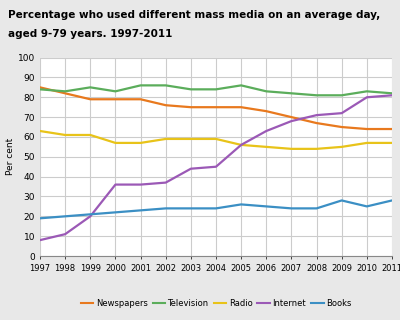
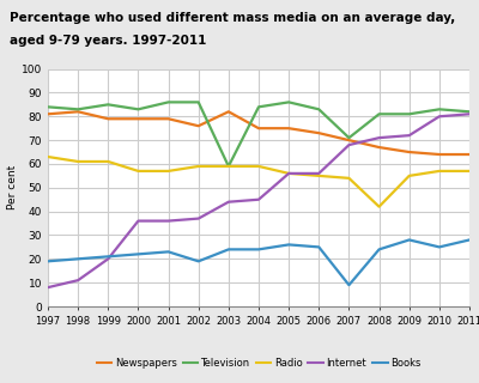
Newspapers/1997: 85 -> 81
Books/2002: 24 -> 19
Newspapers/2003: 75 -> 82
Television/2003: 84 -> 59
Internet/2006: 63 -> 56
Television/2007: 82 -> 71
Books/2007: 24 -> 9
Radio/2008: 54 -> 42
